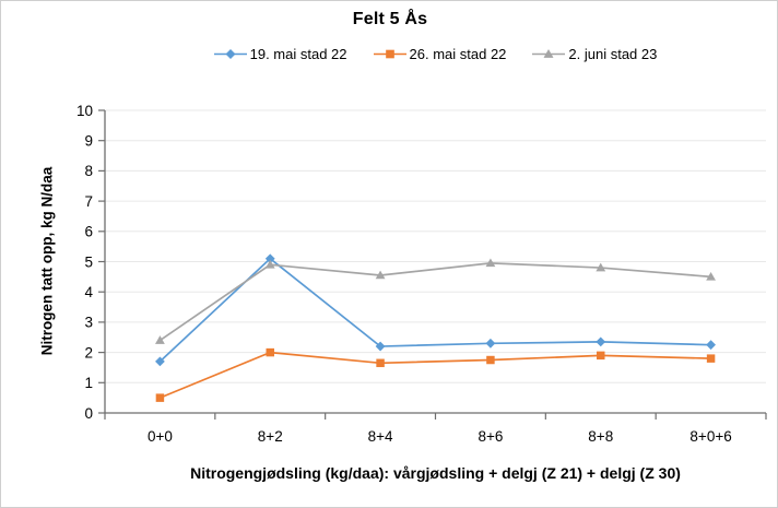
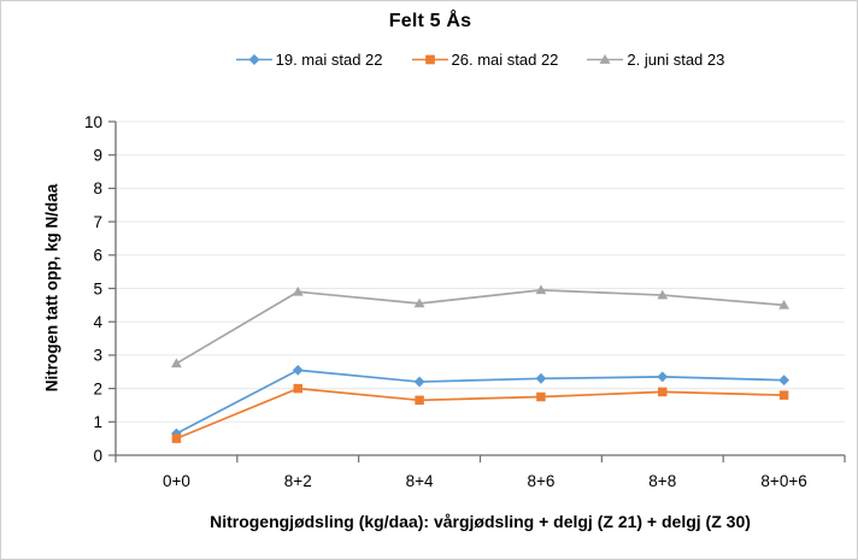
19. mai stad 22/0+0: 1.7 -> 0.7
2. juni stad 23/0+0: 2.4 -> 2.8
19. mai stad 22/8+2: 5.1 -> 2.5
